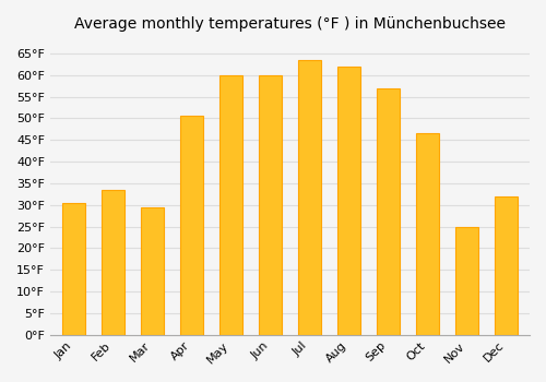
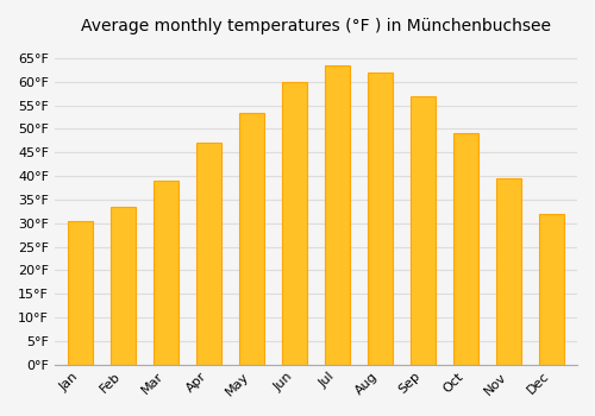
Mar: 29.5°F -> 39.0°F
Apr: 50.5°F -> 47.0°F
May: 60.0°F -> 53.5°F
Oct: 46.5°F -> 49.0°F
Nov: 25.0°F -> 39.5°F
